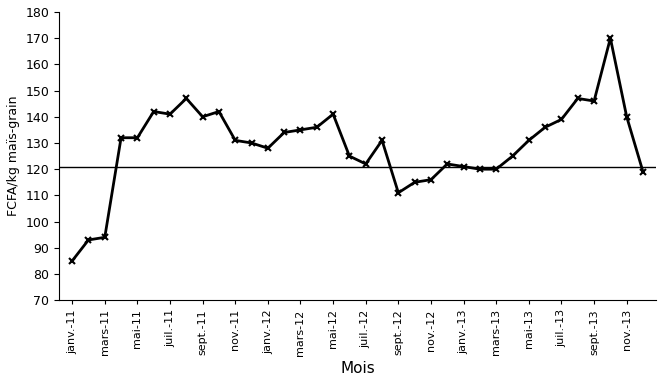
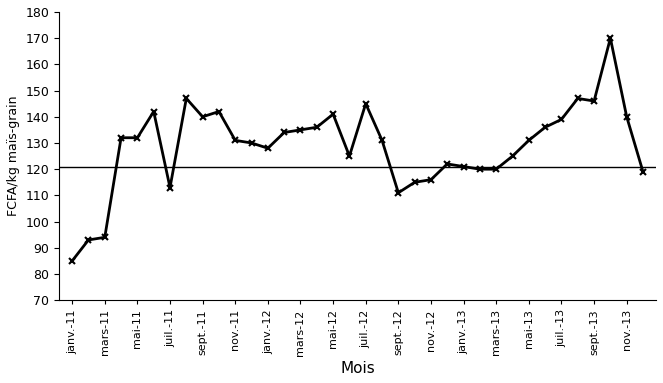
juil.-11: 141 -> 113
juil.-12: 122 -> 145
